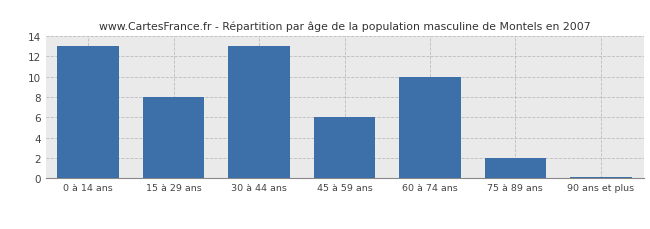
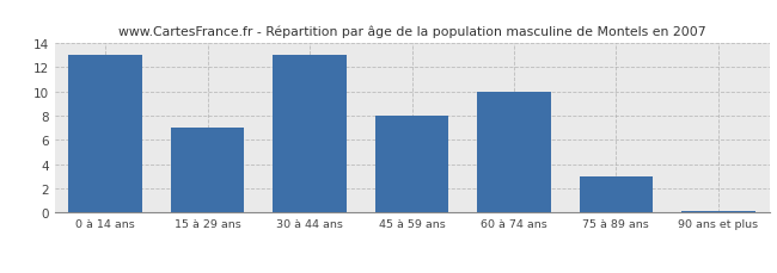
15 à 29 ans: 8.0 -> 7.0
45 à 59 ans: 6.0 -> 8.0
75 à 89 ans: 2.0 -> 3.0
